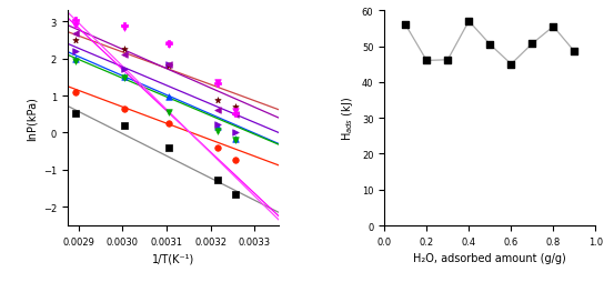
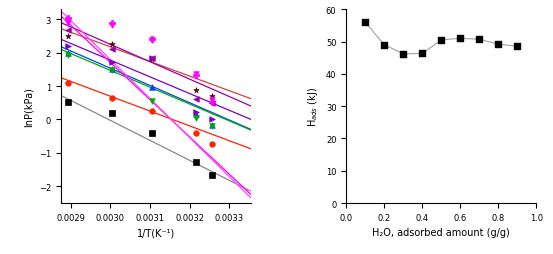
0.2: 46.0 -> 49.0
0.4: 57.0 -> 46.3
0.6: 45.0 -> 51.0
0.8: 55.5 -> 49.2
